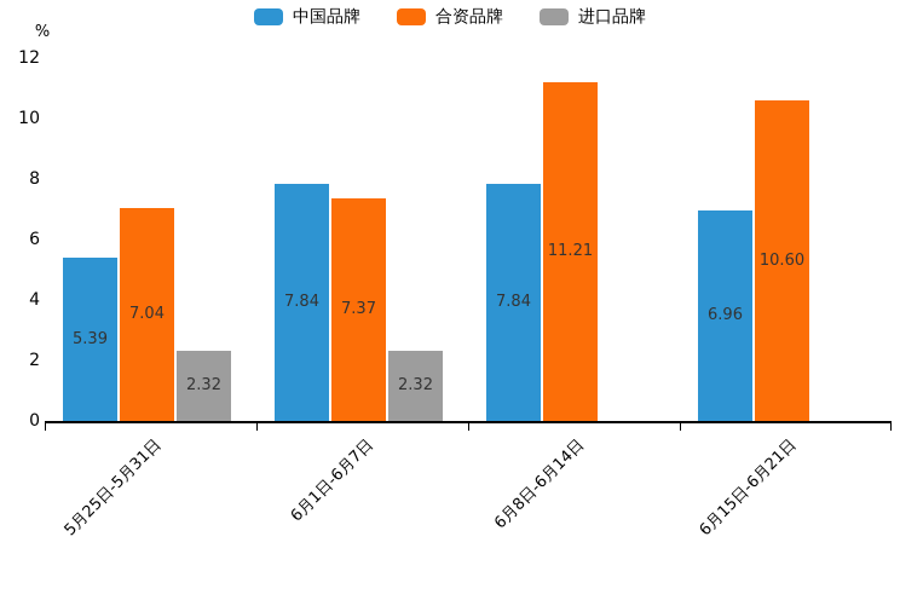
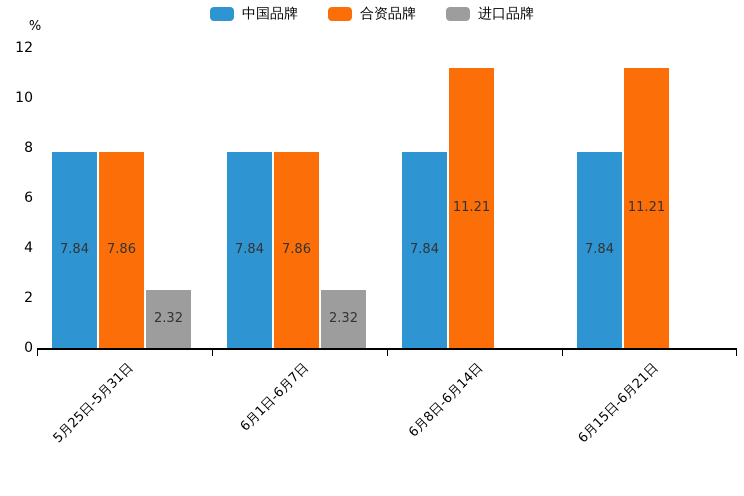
中国品牌/5月25日-5月31日: 5.39 -> 7.84
合资品牌/5月25日-5月31日: 7.04 -> 7.86
合资品牌/6月1日-6月7日: 7.37 -> 7.86
中国品牌/6月15日-6月21日: 6.96 -> 7.84
合资品牌/6月15日-6月21日: 10.60 -> 11.21
